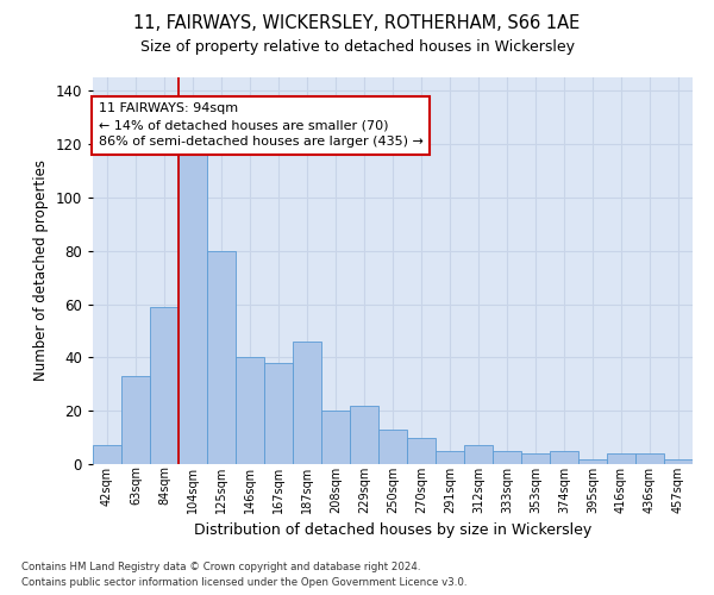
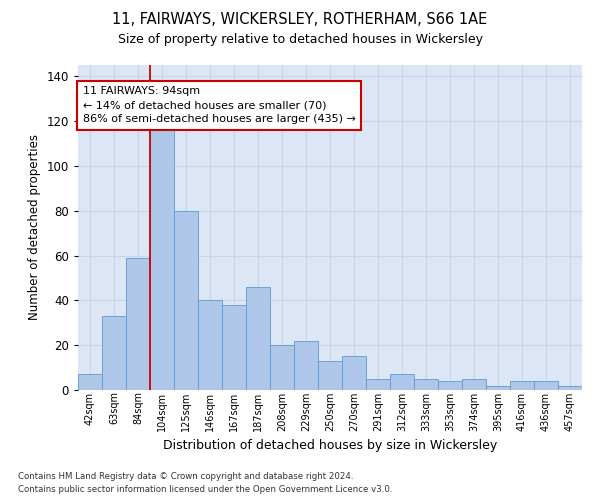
270sqm: 10 -> 15
